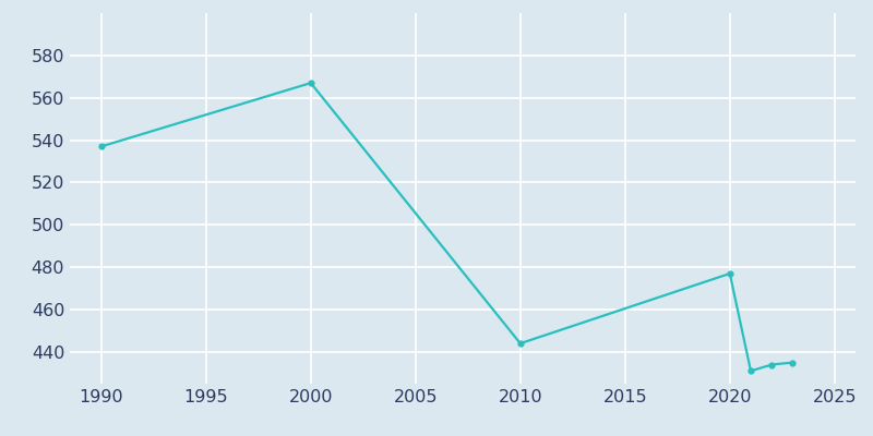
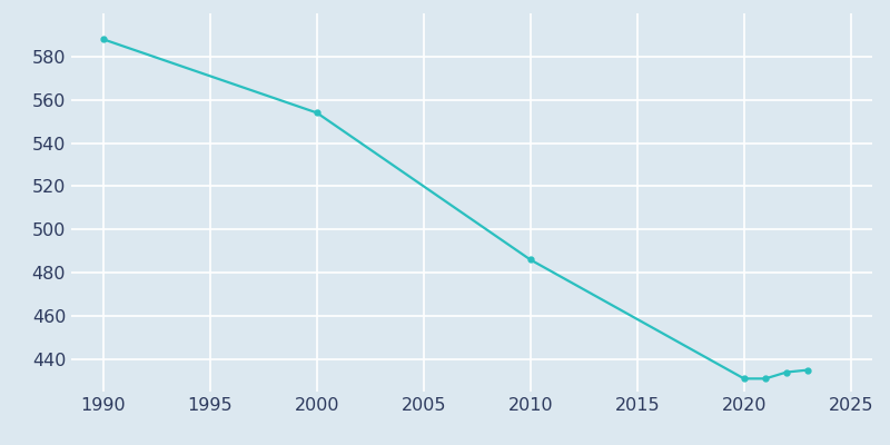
1990: 537 -> 588
2000: 567 -> 554
2010: 444 -> 486
2020: 477 -> 431
